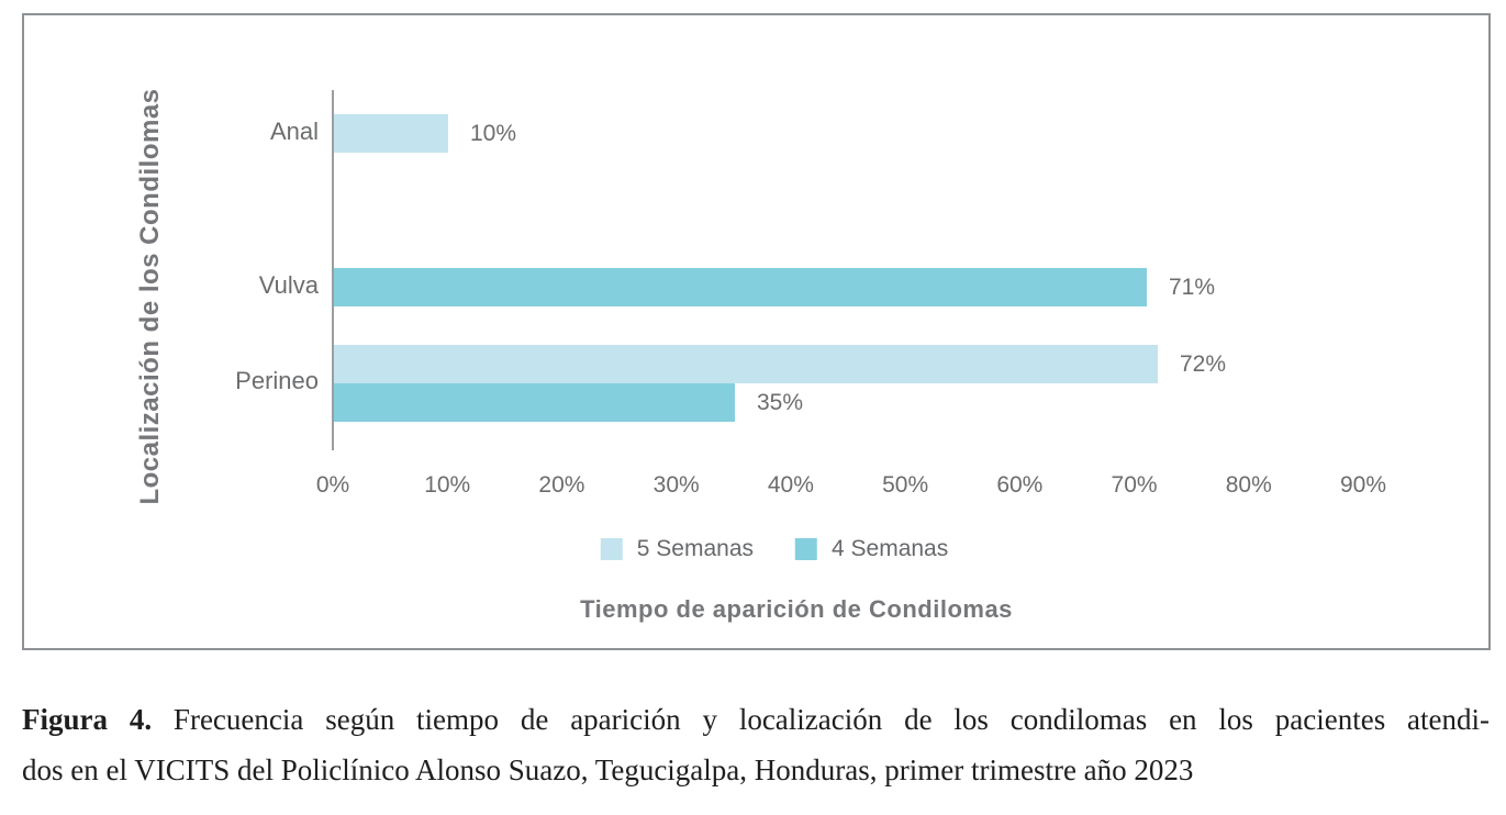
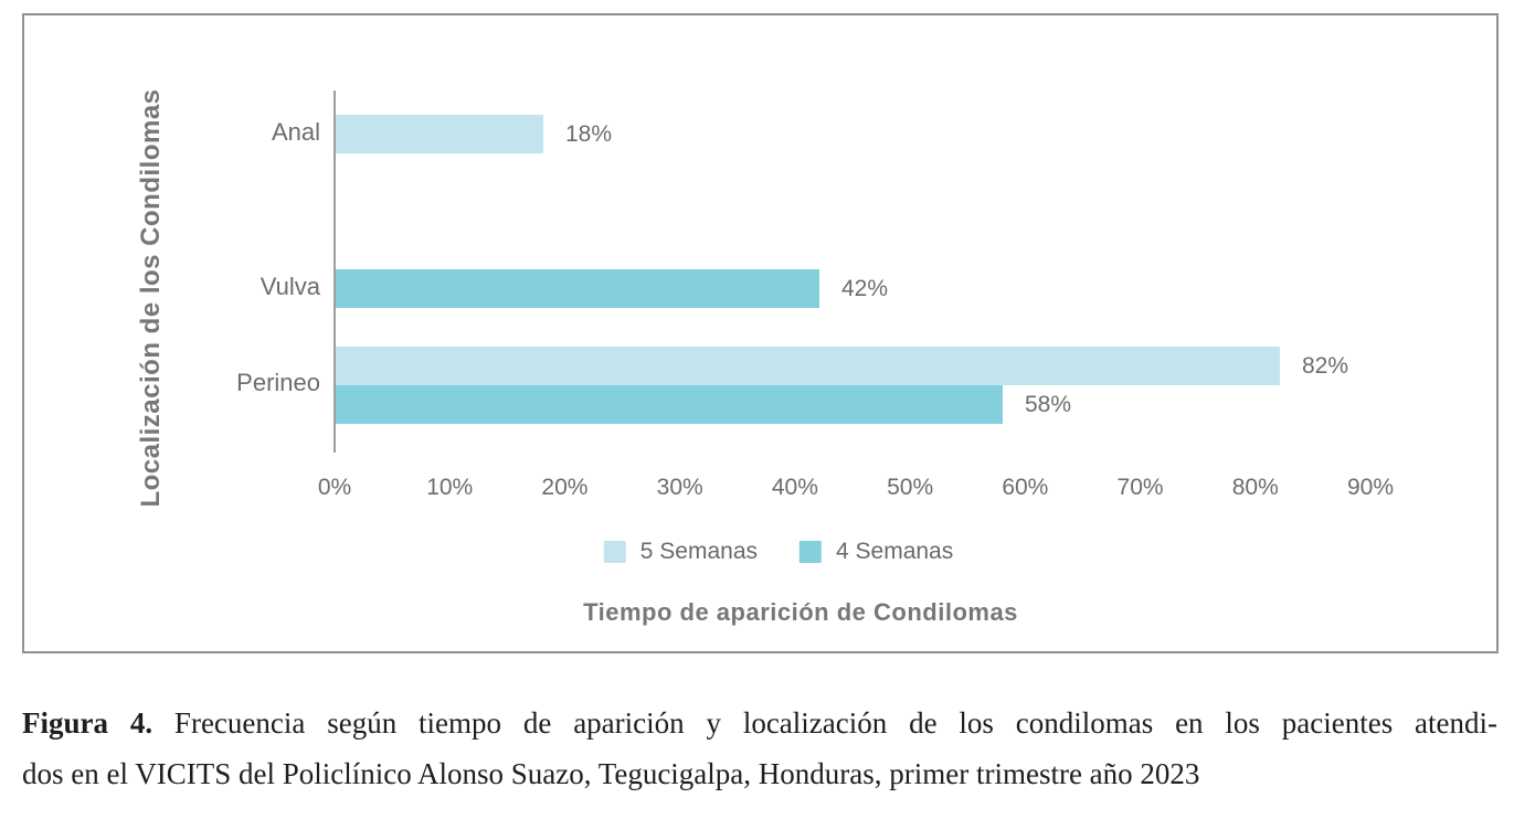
5 Semanas/Anal: 10% -> 18%
4 Semanas/Vulva: 71% -> 42%
5 Semanas/Perineo: 72% -> 82%
4 Semanas/Perineo: 35% -> 58%
